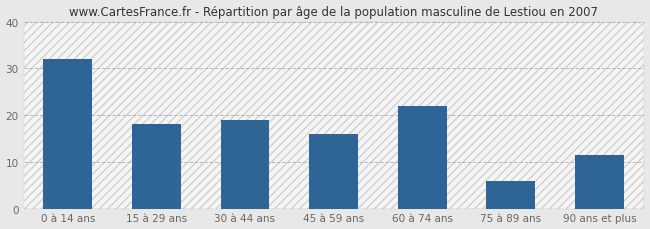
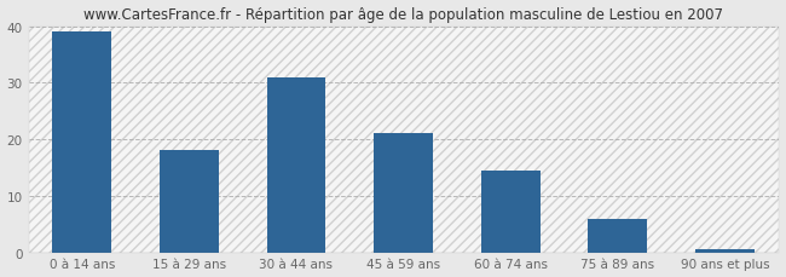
0 à 14 ans: 32.0 -> 39.0
30 à 44 ans: 19.0 -> 31.0
45 à 59 ans: 16.0 -> 21.0
60 à 74 ans: 22.0 -> 14.5
90 ans et plus: 11.5 -> 0.5
